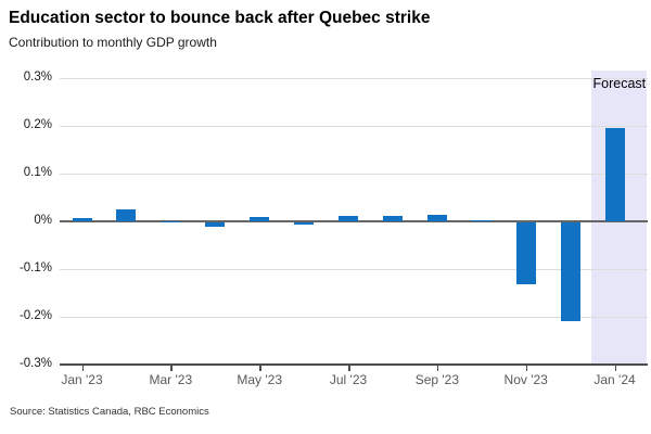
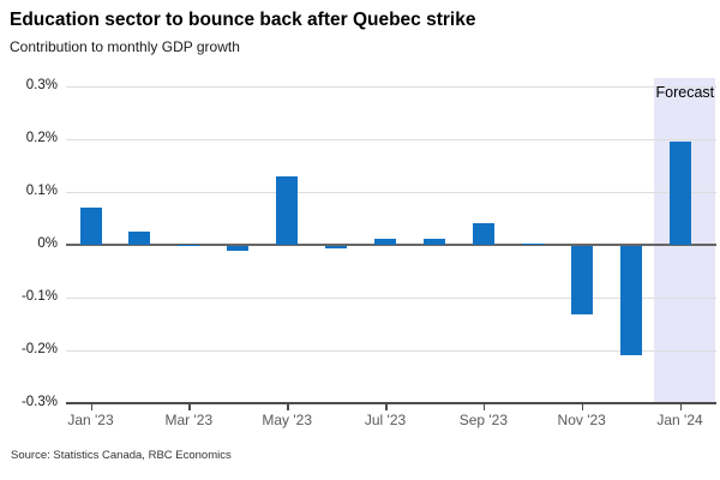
Jan '23: 0.01% -> 0.07%
May '23: 0.01% -> 0.13%
Sep '23: 0.01% -> 0.04%
